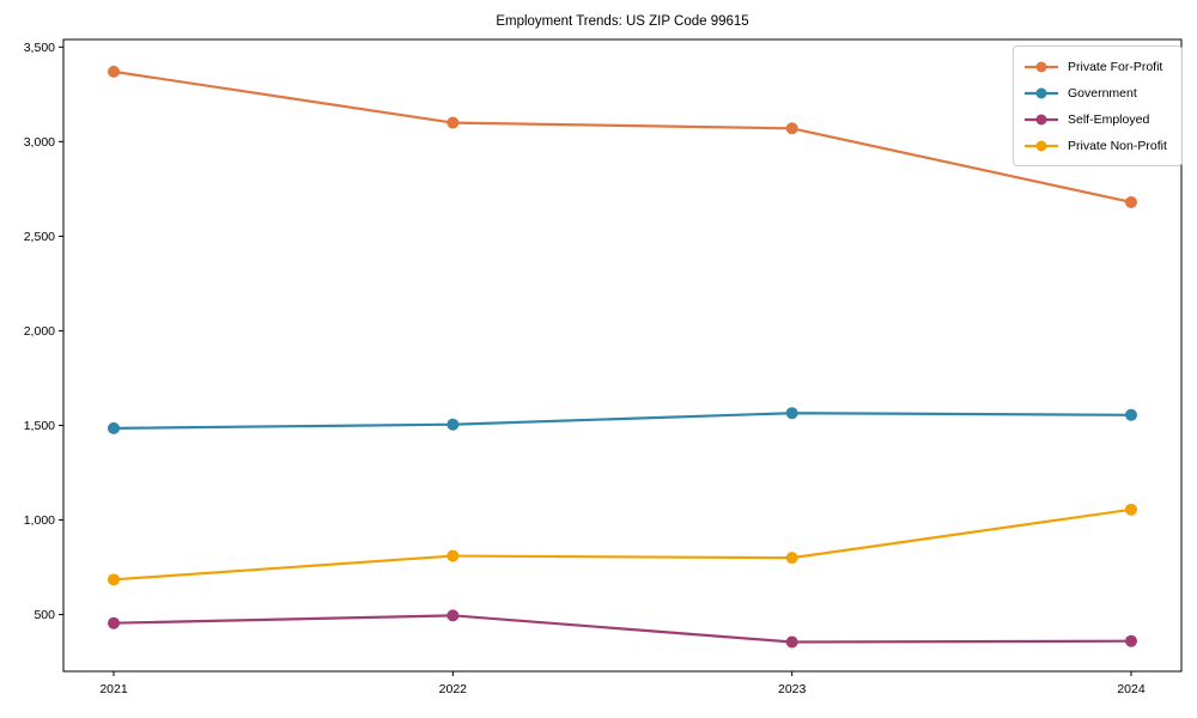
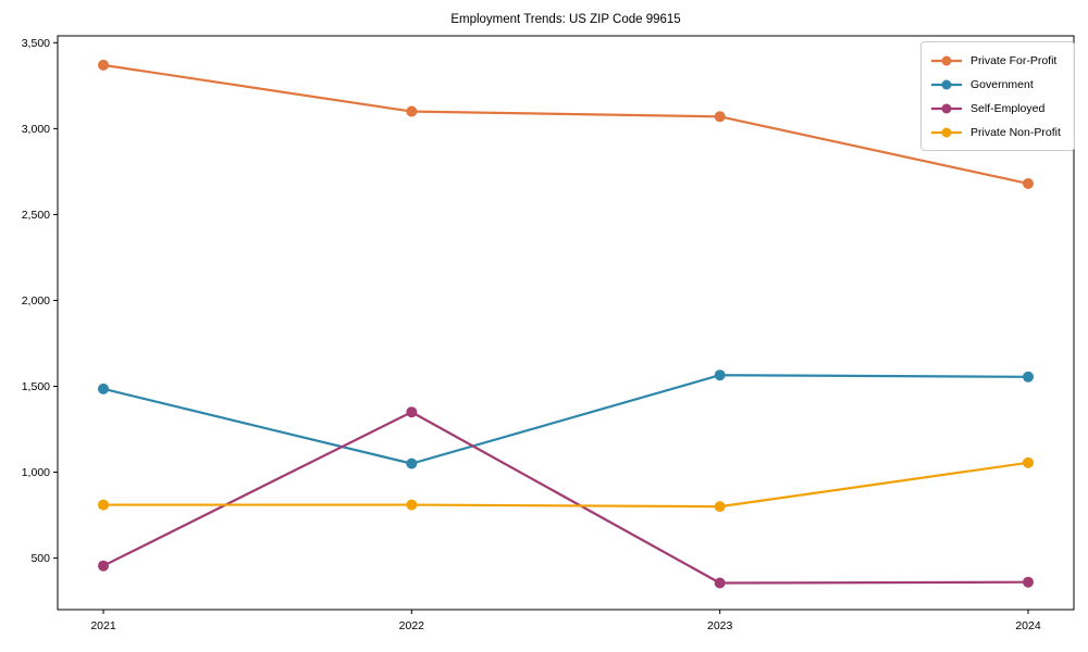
Private Non-Profit/2021: 680 -> 810
Government/2022: 1500 -> 1050
Self-Employed/2022: 500 -> 1350
